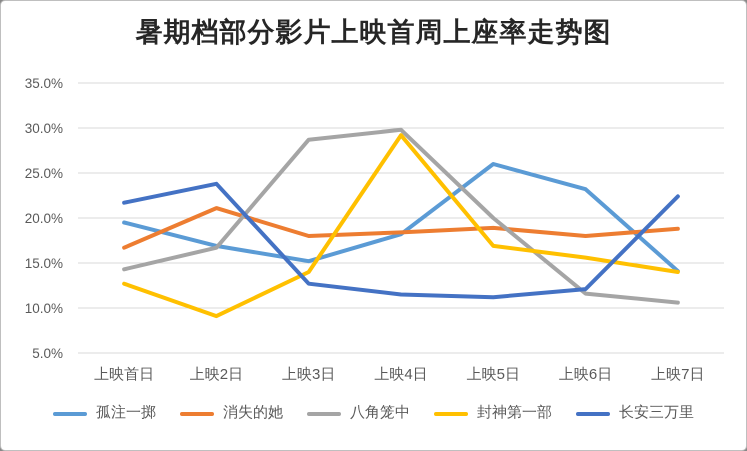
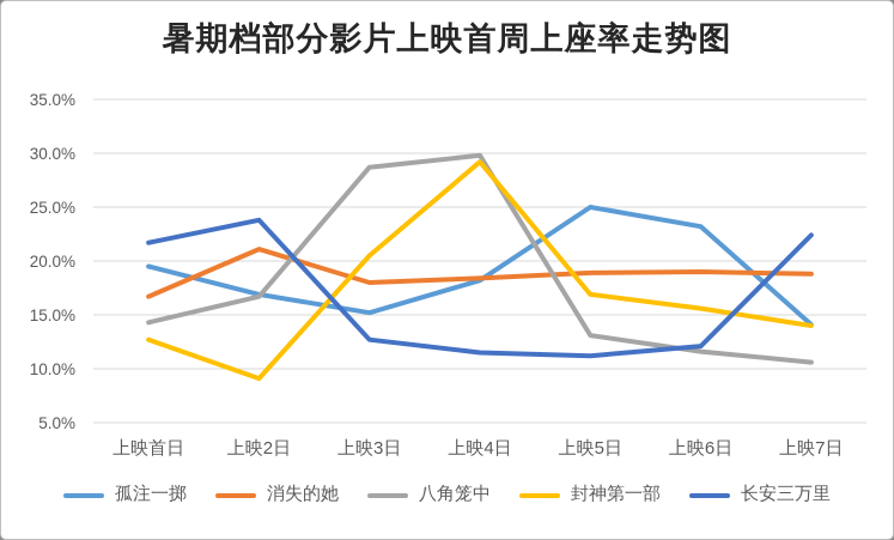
封神第一部/上映3日: 14% -> 20%
孤注一掷/上映5日: 26% -> 25%
八角笼中/上映5日: 20% -> 13%
消失的她/上映6日: 18% -> 19%
